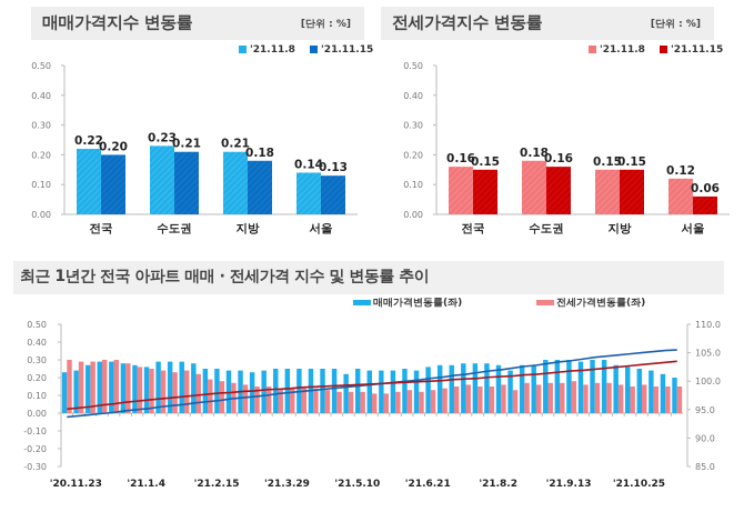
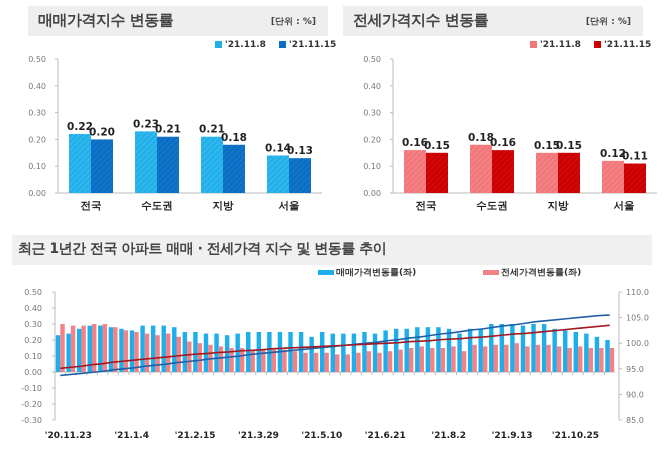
전세가격지수 변동률/'21.11.15/서울: 0.06 -> 0.11
